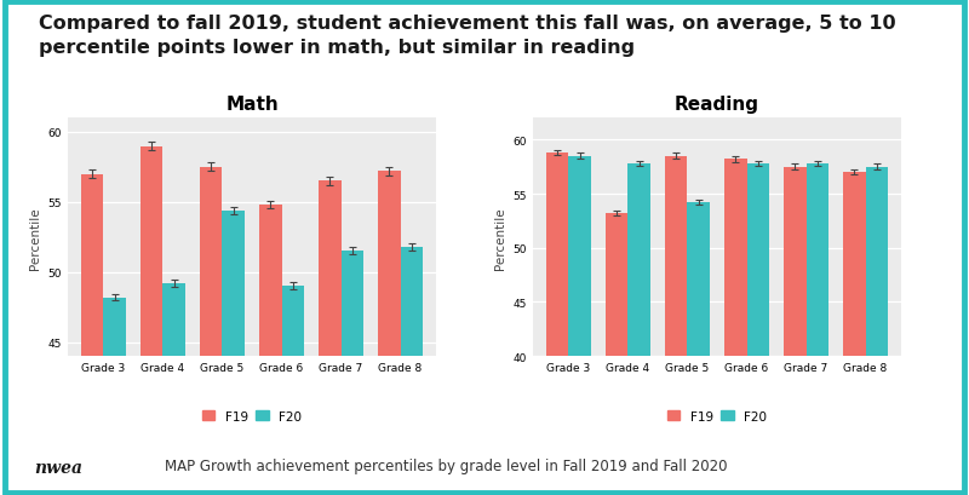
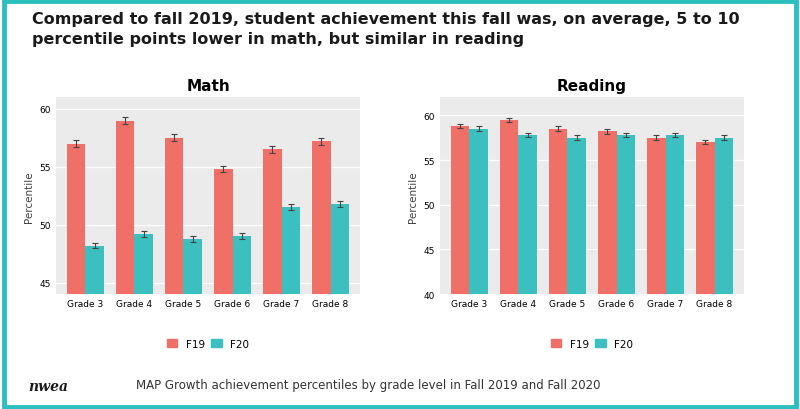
Math/F20/Grade 5: 54.4 -> 48.8
Reading/F19/Grade 4: 53.2 -> 59.5
Reading/F20/Grade 5: 54.2 -> 57.5
